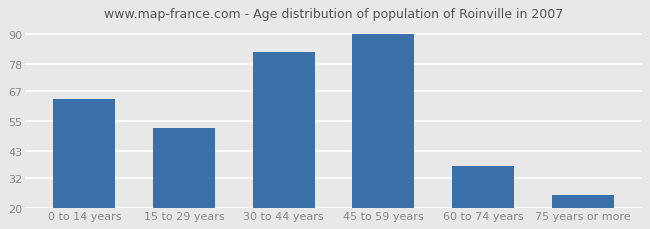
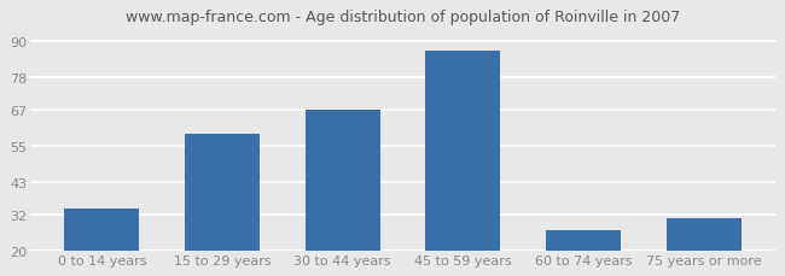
0 to 14 years: 64 -> 34
15 to 29 years: 52 -> 59
30 to 44 years: 83 -> 67
45 to 59 years: 90 -> 87
60 to 74 years: 37 -> 27
75 years or more: 25 -> 31
